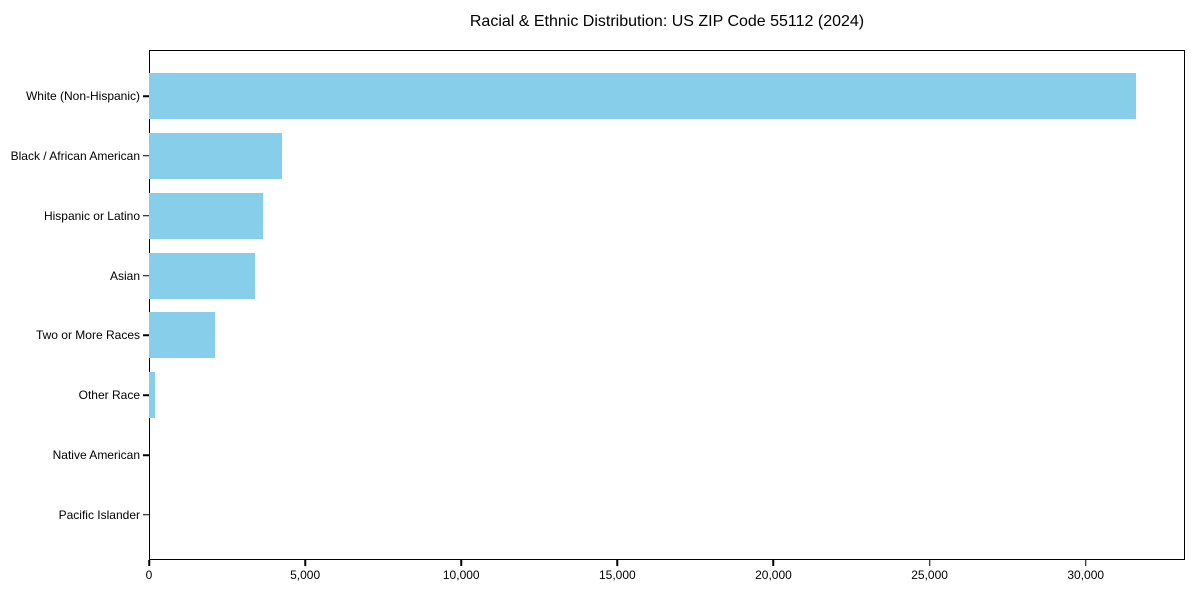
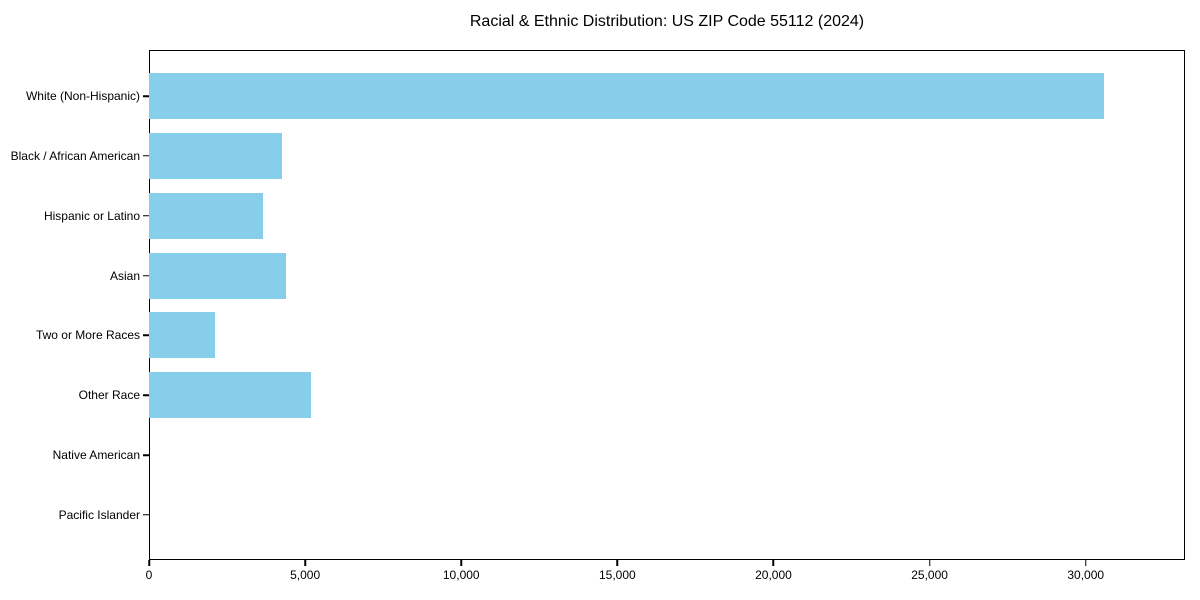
White (Non-Hispanic): 31600 -> 30600
Asian: 3400 -> 4400
Other Race: 200 -> 5200
